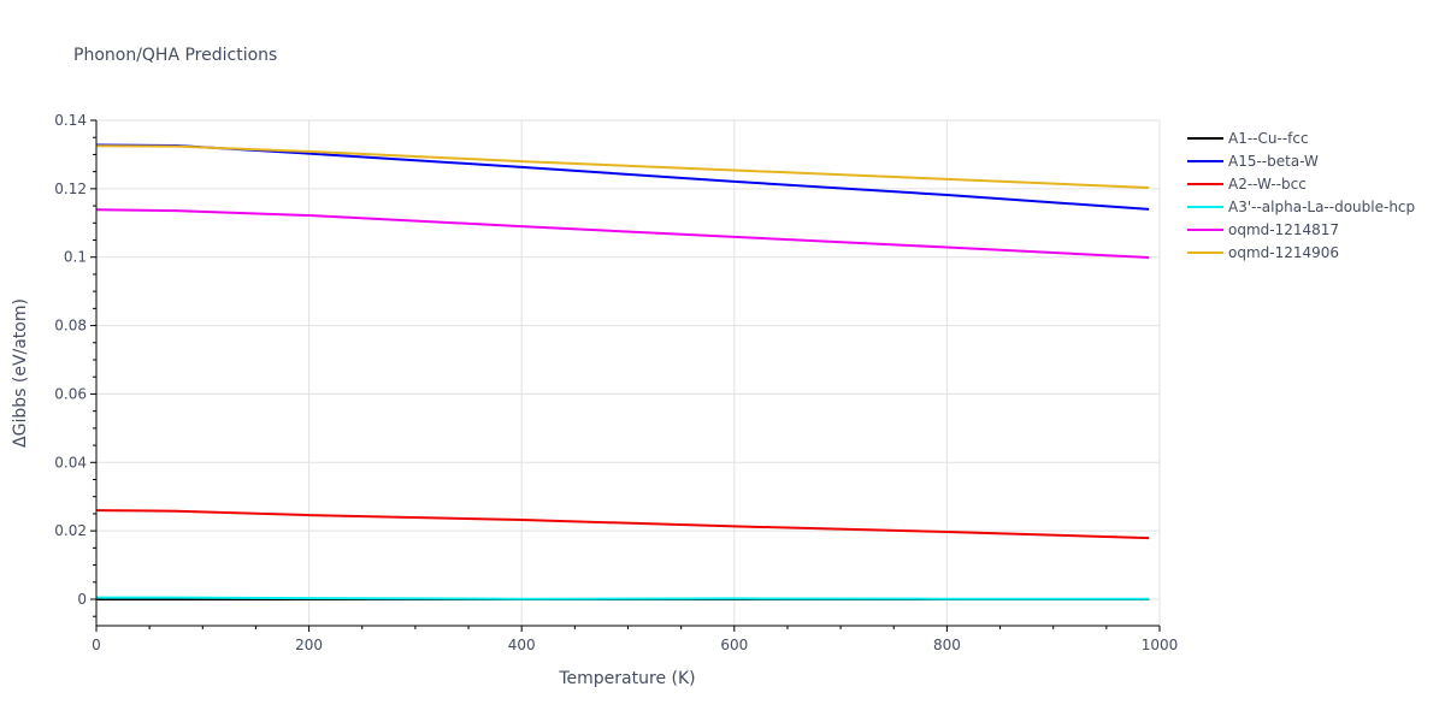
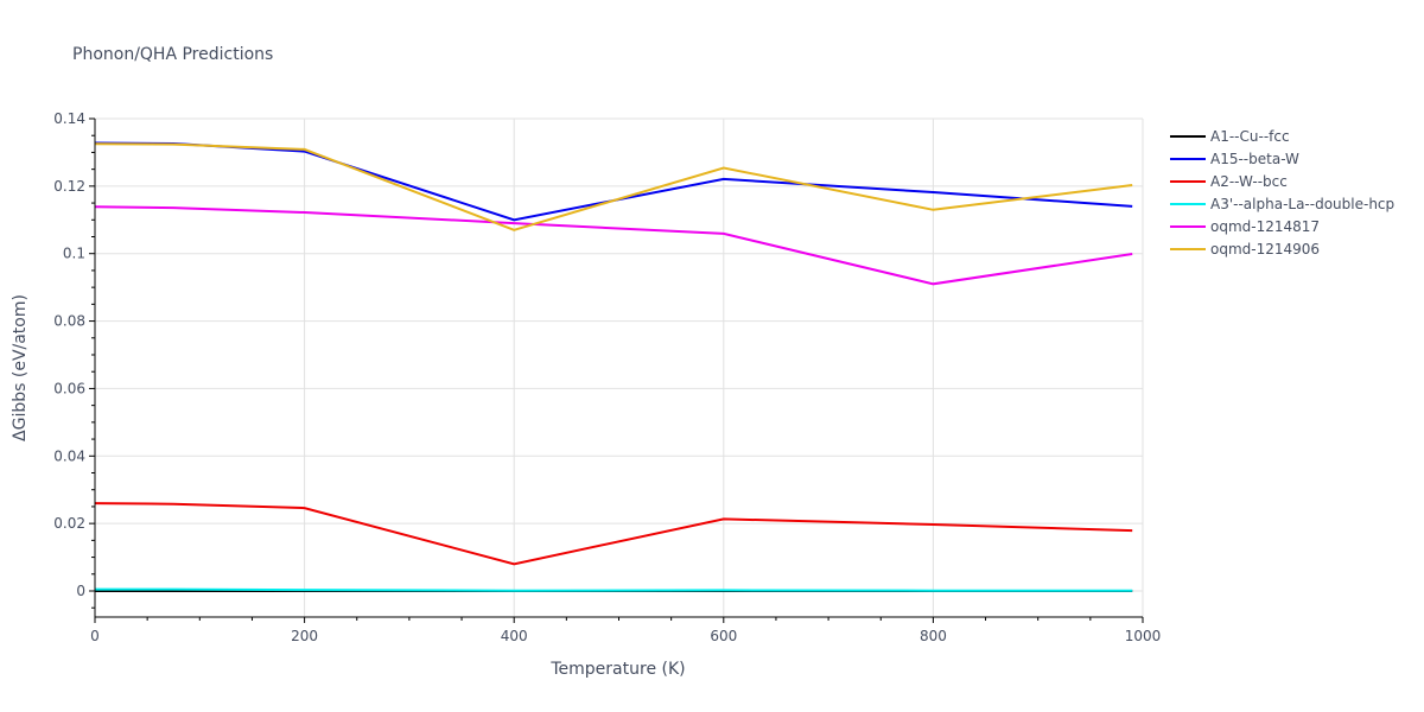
A15--beta-W/400: 0.126 -> 0.110
A2--W--bcc/400: 0.023 -> 0.008
oqmd-1214906/400: 0.128 -> 0.107
oqmd-1214817/800: 0.103 -> 0.091
oqmd-1214906/800: 0.123 -> 0.113
